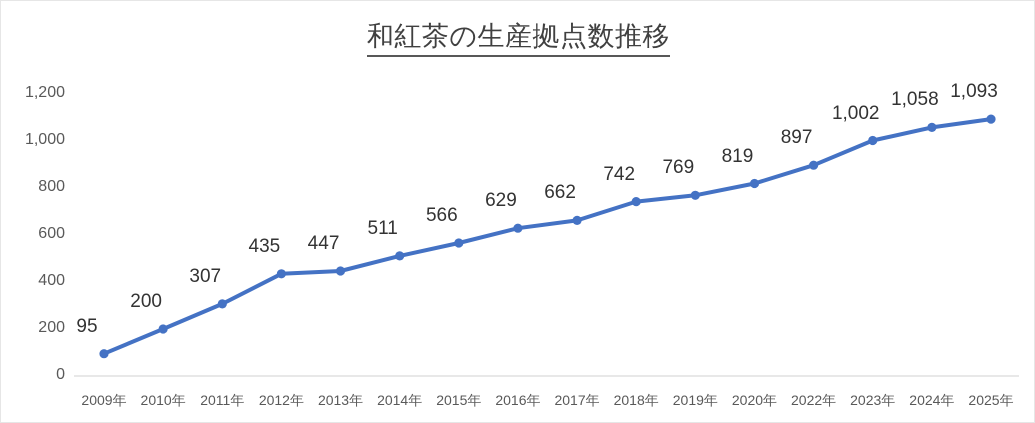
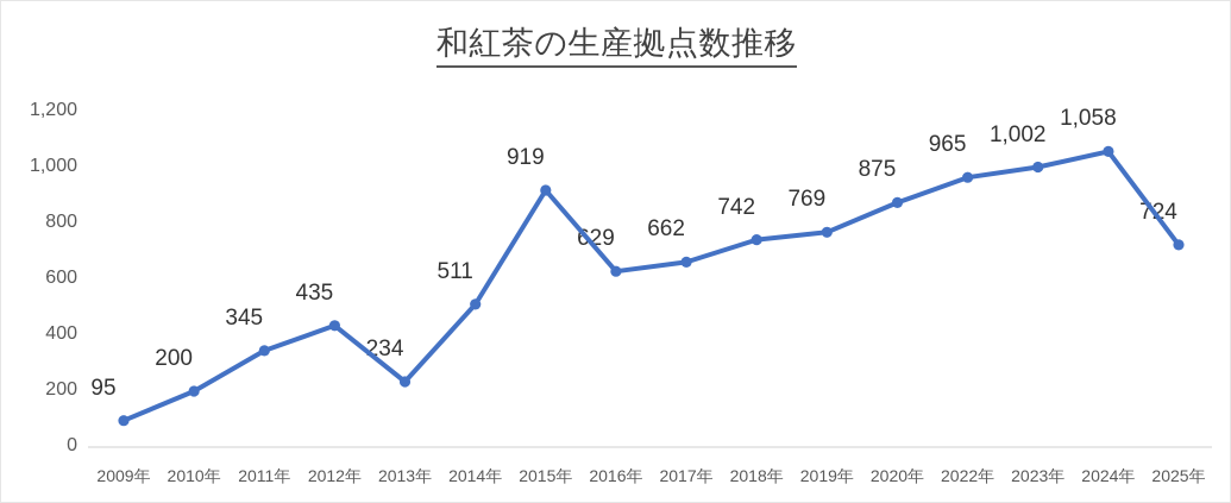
2011年: 307 -> 345
2013年: 447 -> 234
2015年: 566 -> 919
2020年: 819 -> 875
2022年: 897 -> 965
2025年: 1,093 -> 724
